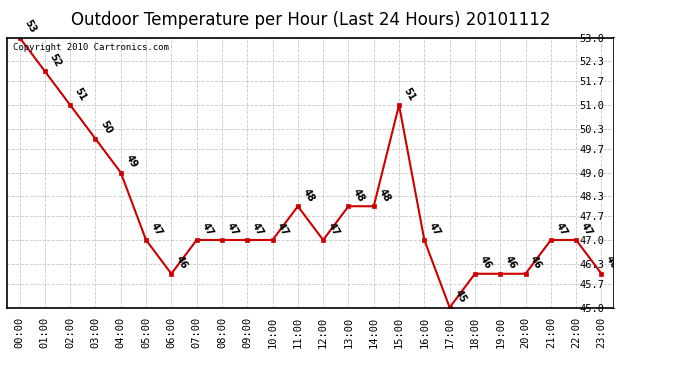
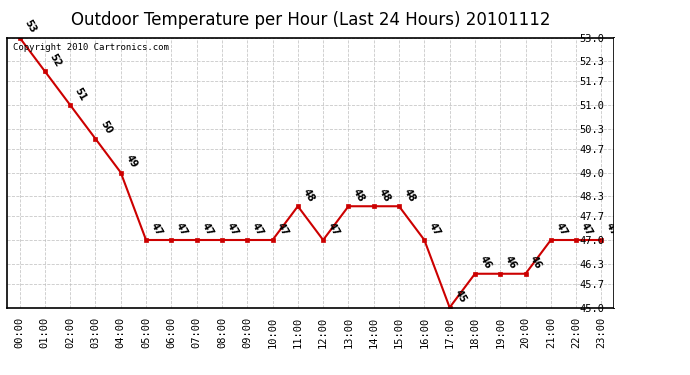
06:00: 46 -> 47
15:00: 51 -> 48
23:00: 46 -> 47
